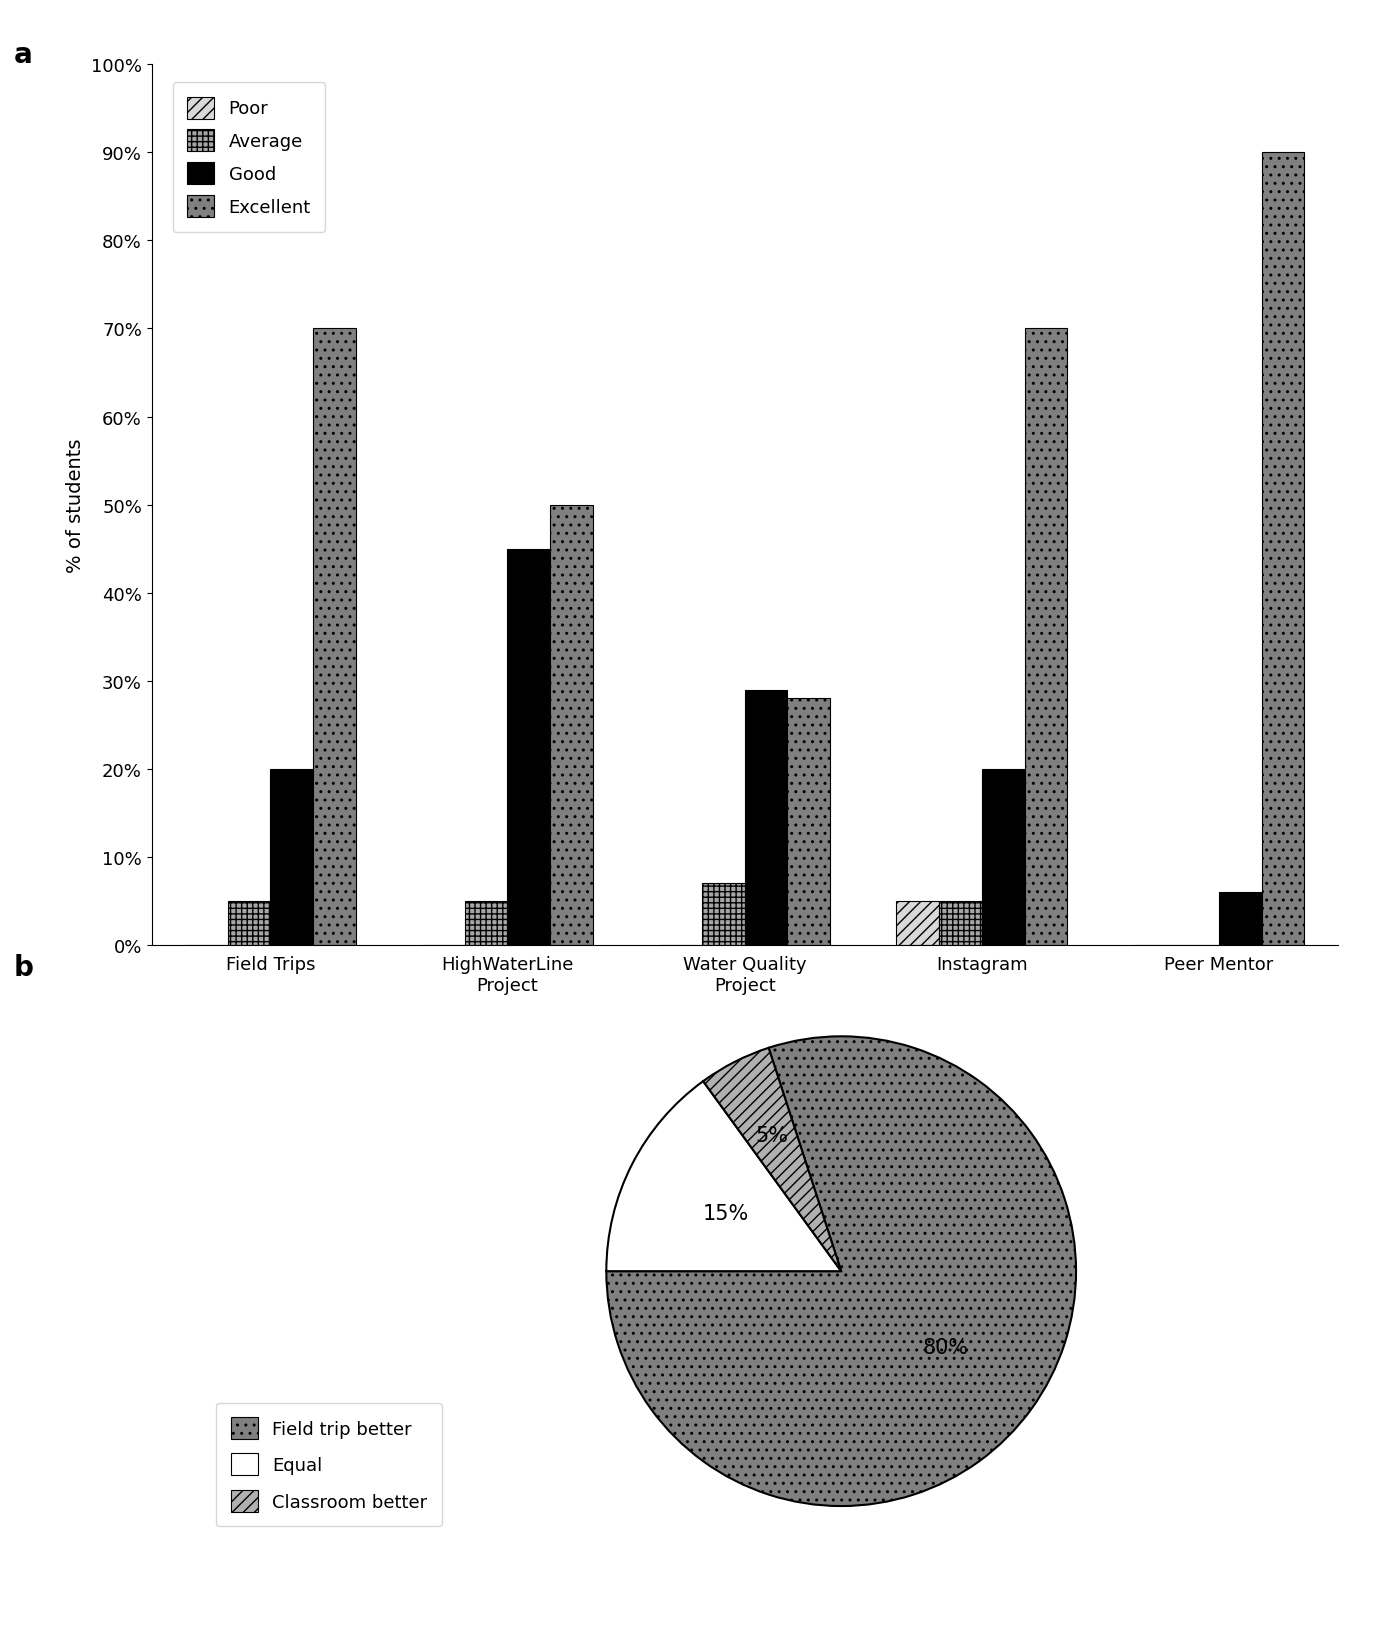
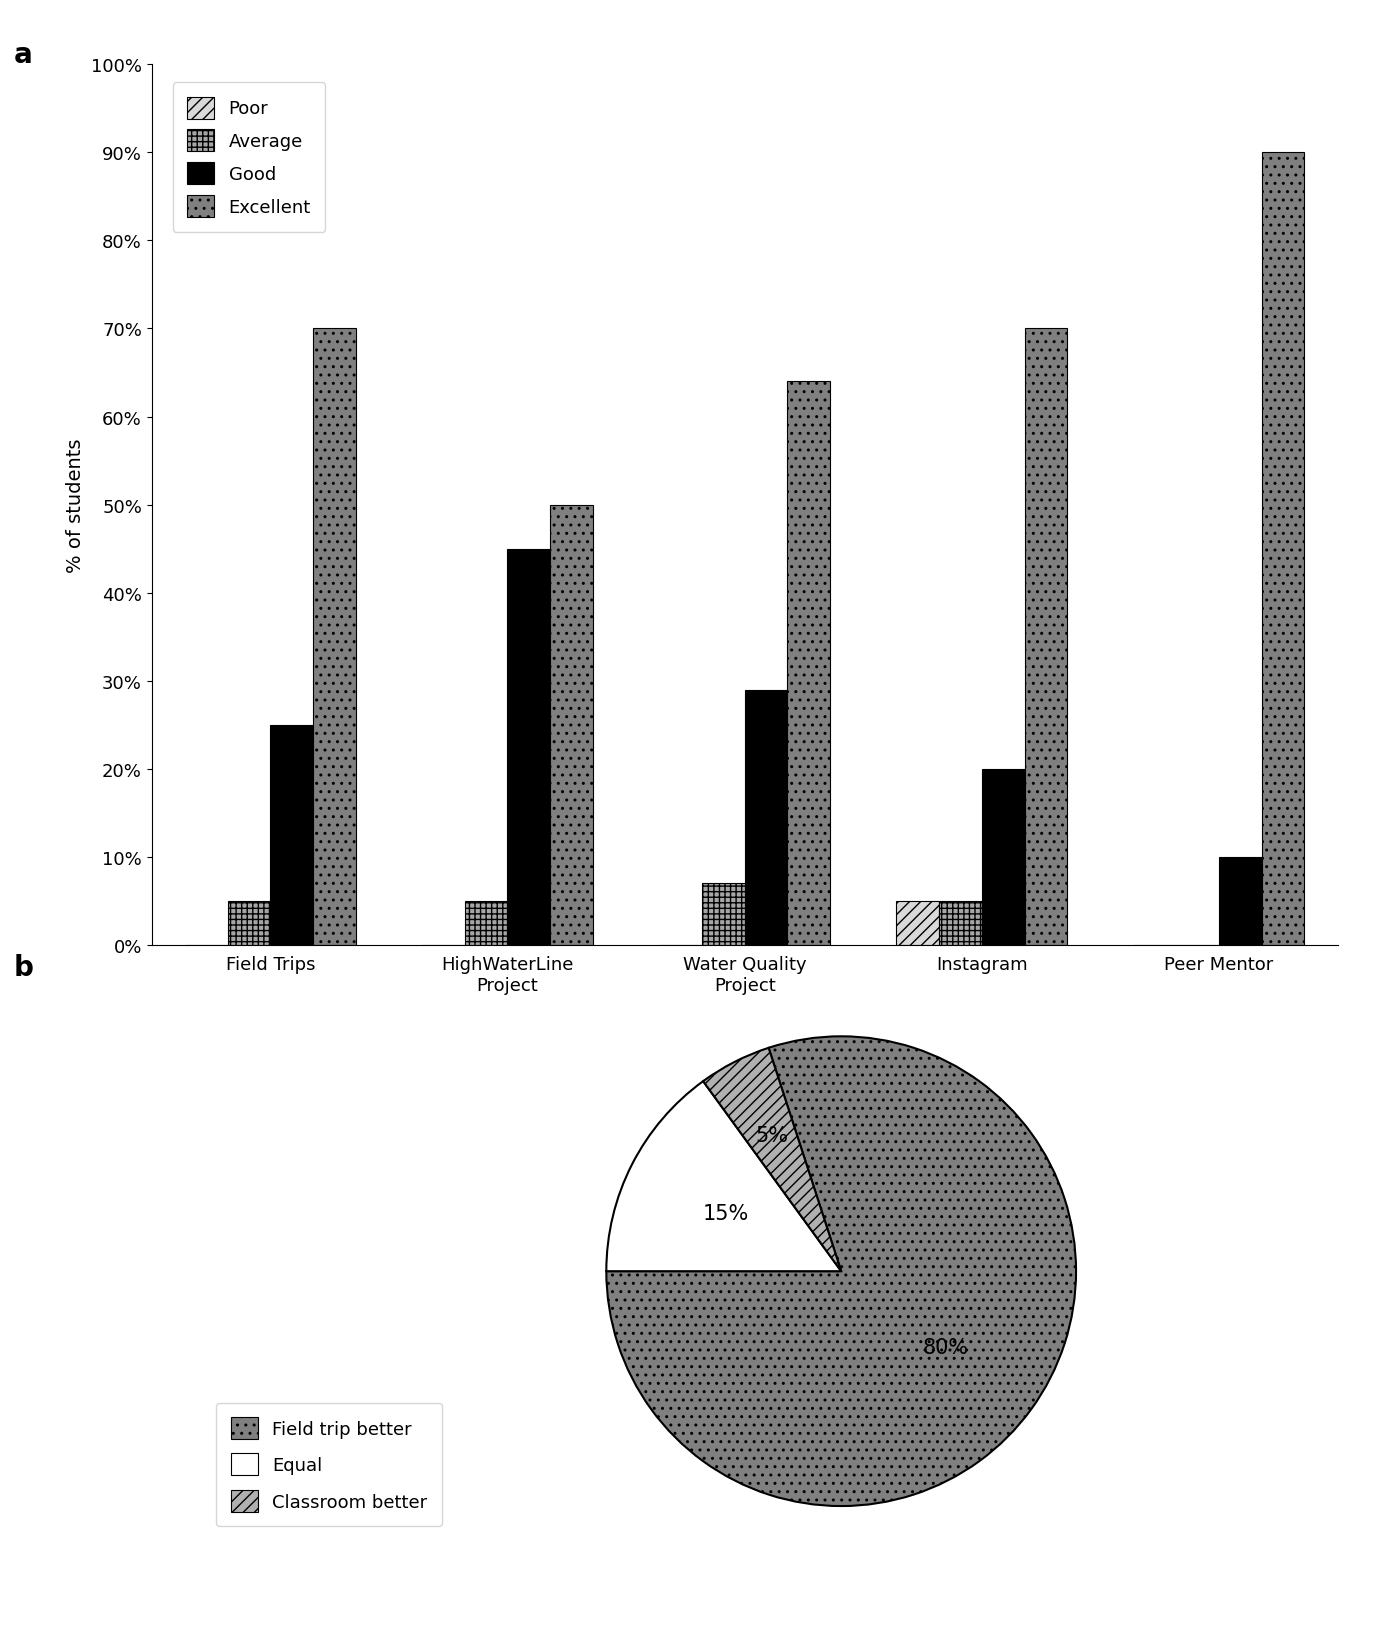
Good/Field Trips: 20% -> 25%
Excellent/Water Quality Project: 28% -> 64%
Good/Peer Mentor: 6% -> 10%
